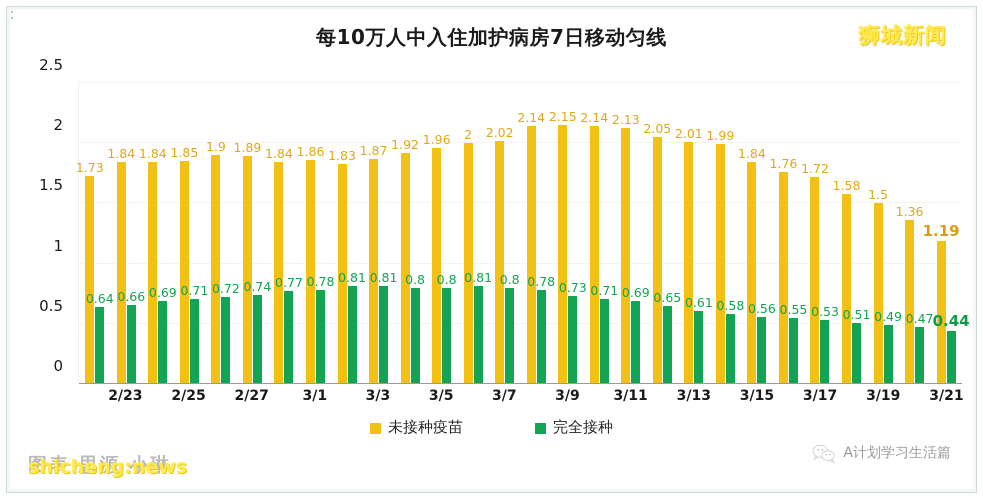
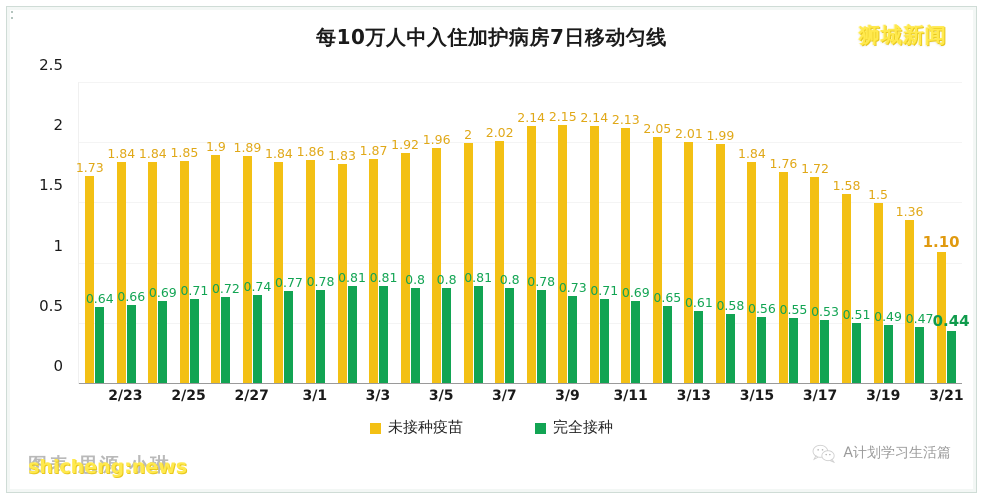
未接种疫苗/3/21: 1.19 -> 1.10
